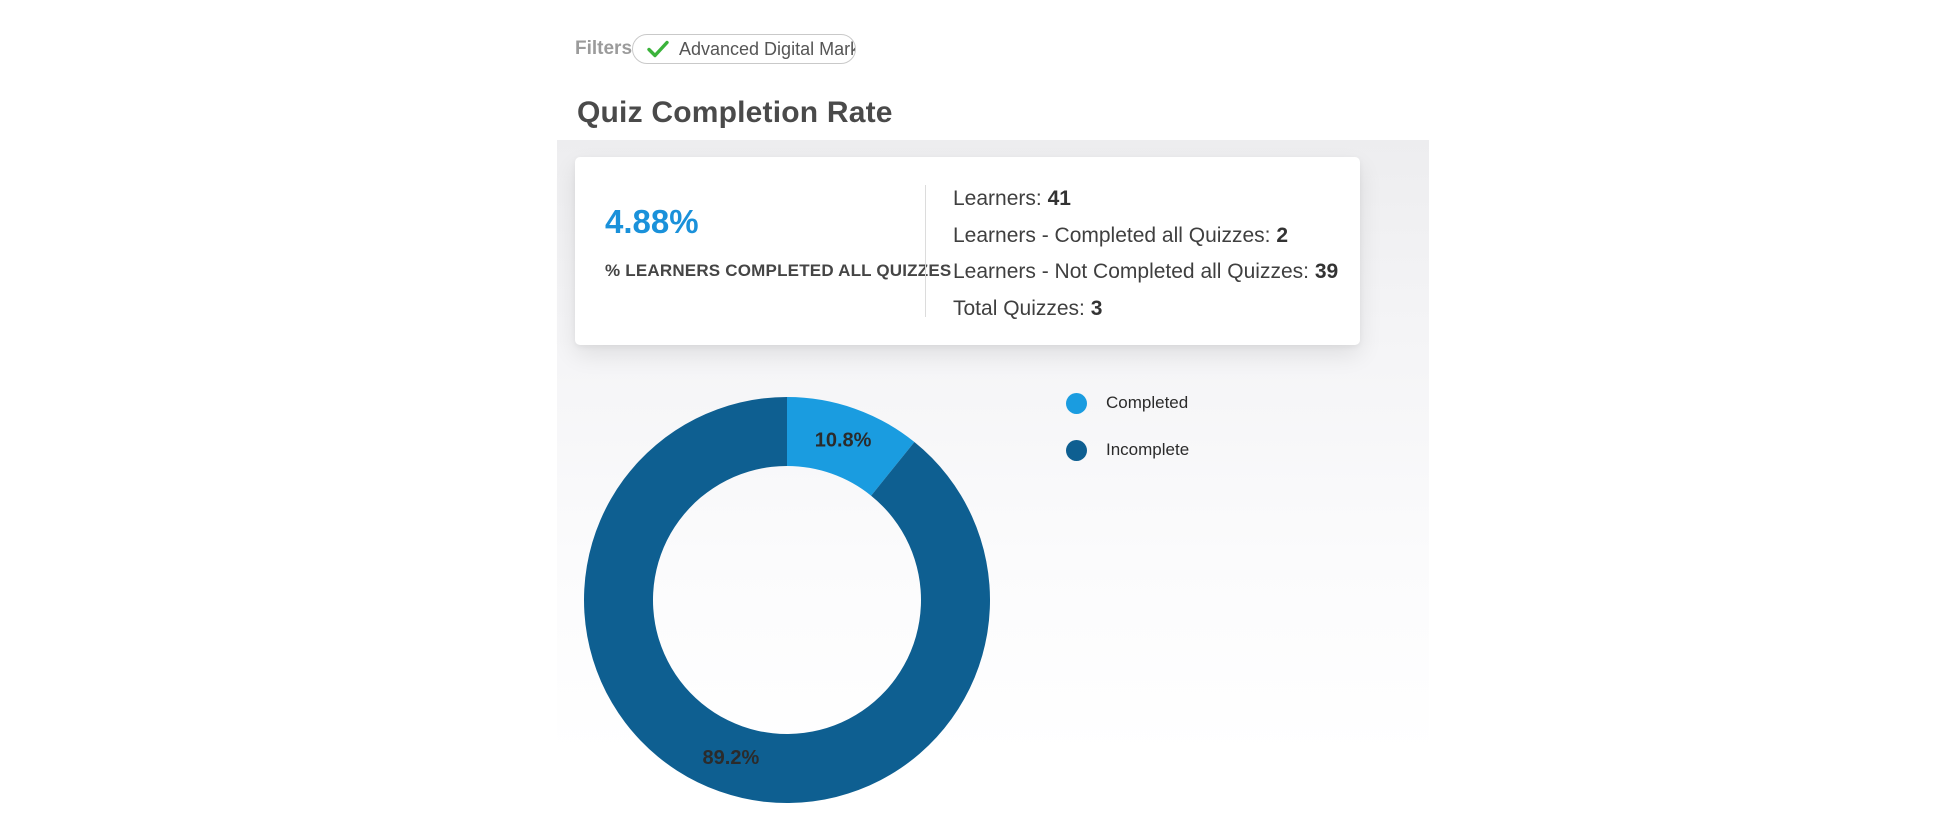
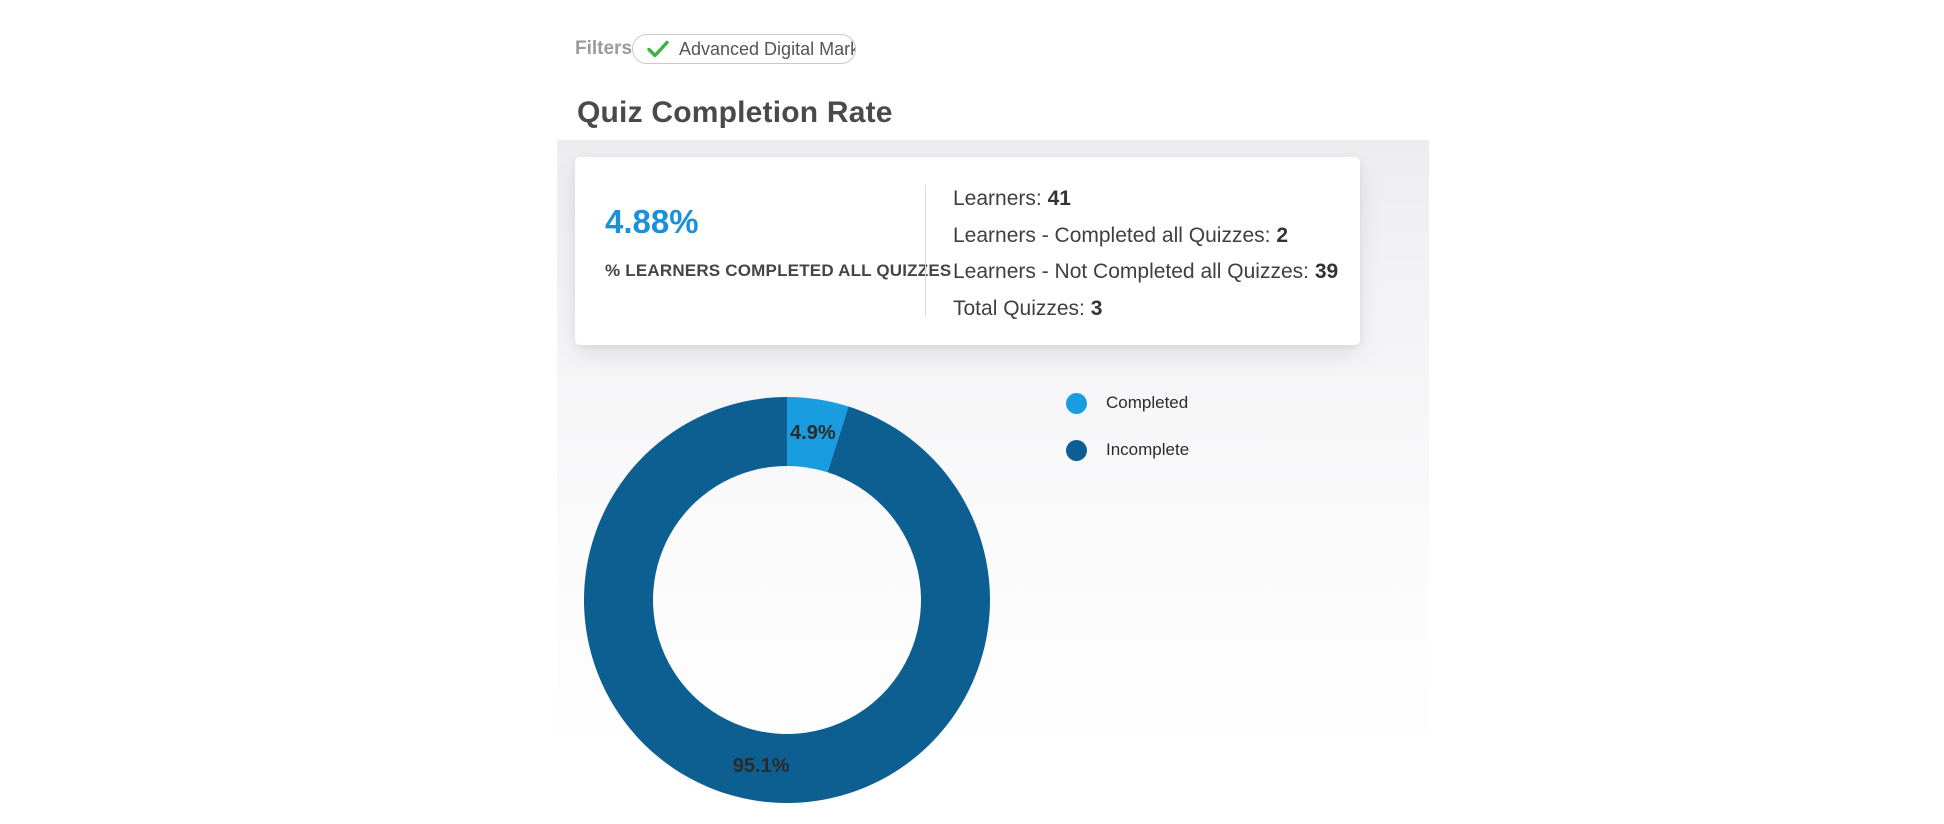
Completed: 10.8% -> 4.9%
Incomplete: 89.2% -> 95.1%
